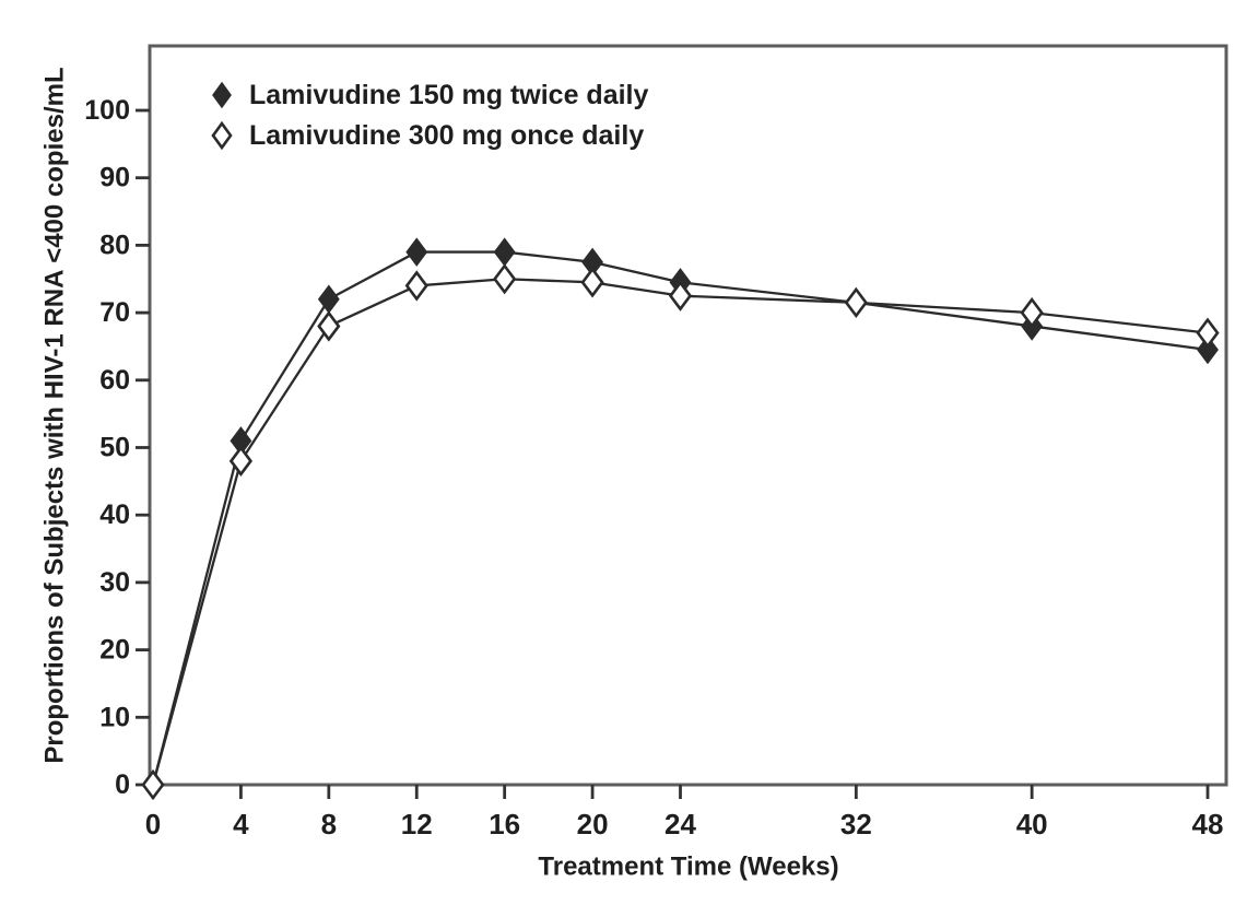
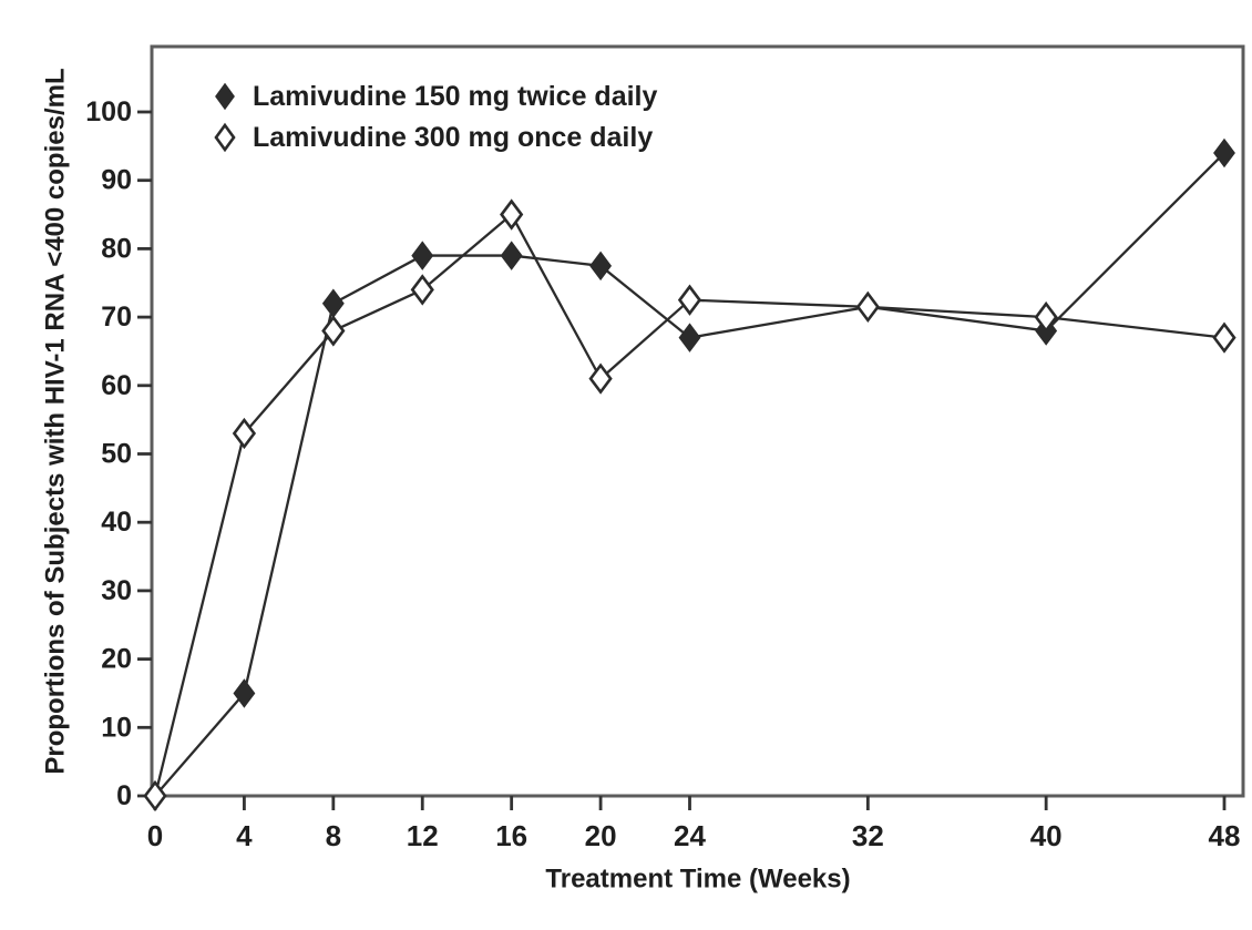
Lamivudine 150 mg twice daily/4: 51 -> 15
Lamivudine 300 mg once daily/4: 48 -> 53
Lamivudine 300 mg once daily/16: 75 -> 85
Lamivudine 300 mg once daily/20: 74 -> 61
Lamivudine 150 mg twice daily/24: 74 -> 67
Lamivudine 150 mg twice daily/48: 64 -> 94
